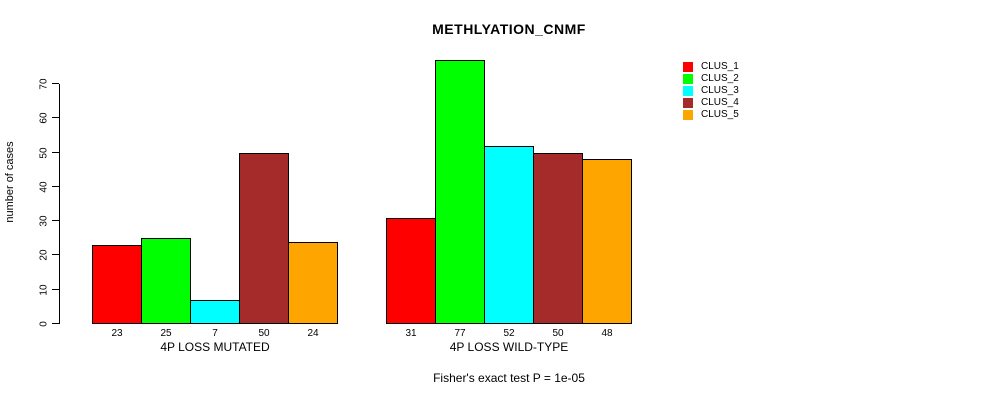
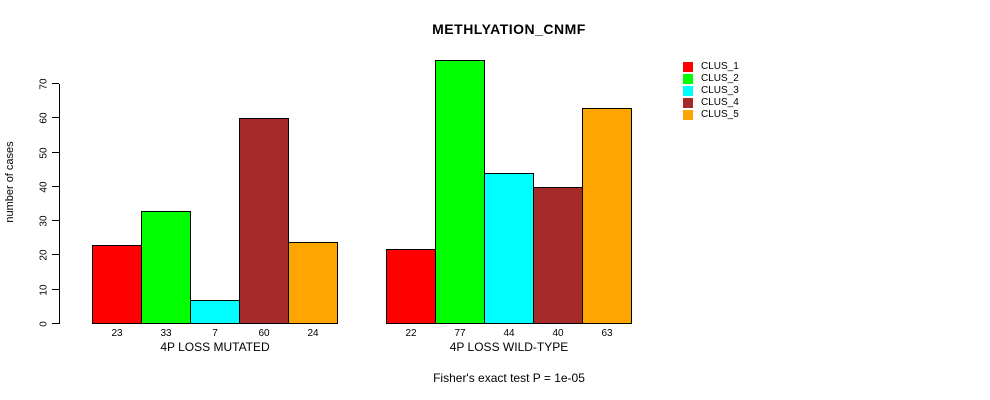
CLUS_2/4P LOSS MUTATED: 25 -> 33
CLUS_4/4P LOSS MUTATED: 50 -> 60
CLUS_1/4P LOSS WILD-TYPE: 31 -> 22
CLUS_3/4P LOSS WILD-TYPE: 52 -> 44
CLUS_4/4P LOSS WILD-TYPE: 50 -> 40
CLUS_5/4P LOSS WILD-TYPE: 48 -> 63
